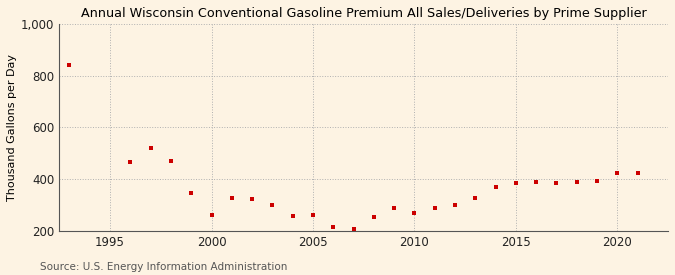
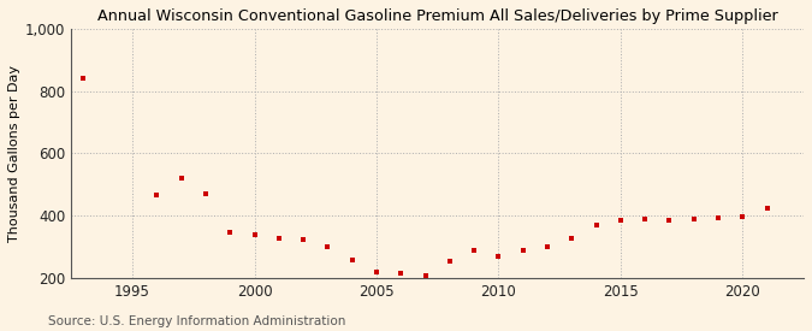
2000: 260 -> 340
2005: 260 -> 218
2020: 425 -> 398
